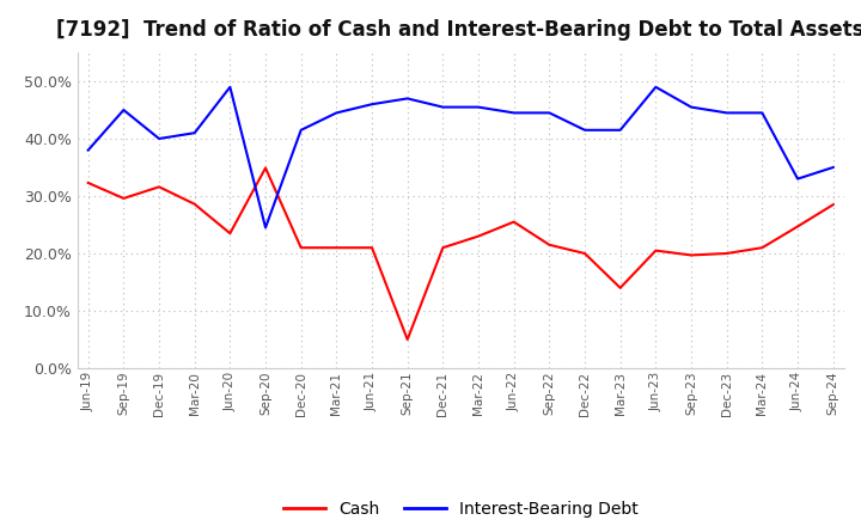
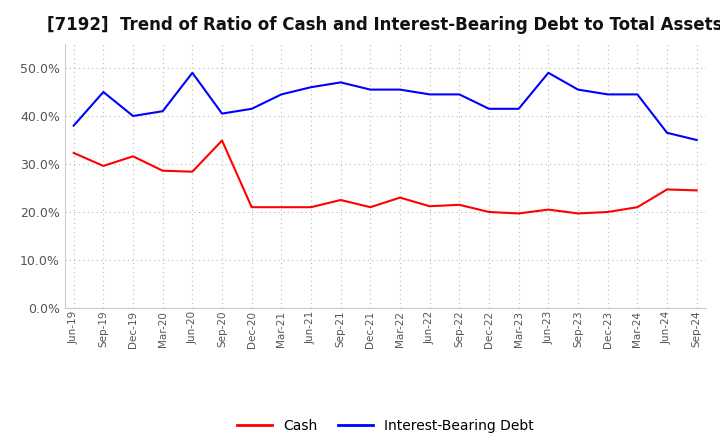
Cash/Jun-20: 23.5% -> 28.4%
Interest-Bearing Debt/Sep-20: 24.5% -> 40.5%
Cash/Sep-21: 5.0% -> 22.5%
Cash/Jun-22: 25.5% -> 21.2%
Cash/Mar-23: 14.0% -> 19.7%
Interest-Bearing Debt/Jun-24: 33.0% -> 36.5%
Cash/Sep-24: 28.5% -> 24.5%
